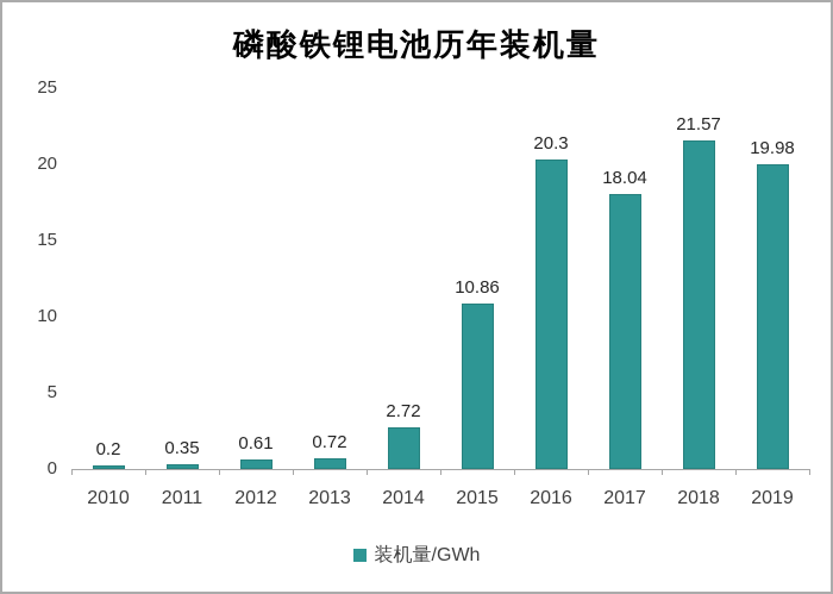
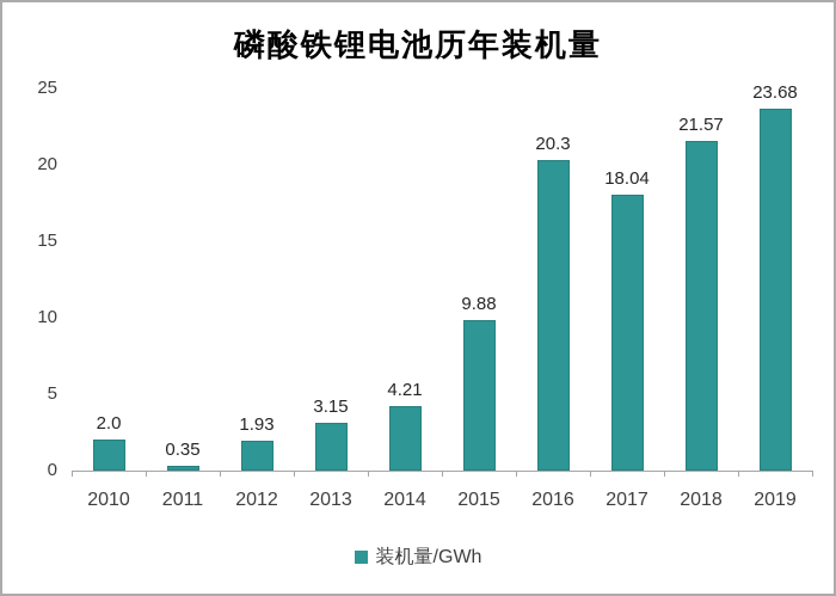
2010: 0.2 -> 2.0
2012: 0.61 -> 1.93
2013: 0.72 -> 3.15
2014: 2.72 -> 4.21
2015: 10.86 -> 9.88
2019: 19.98 -> 23.68
